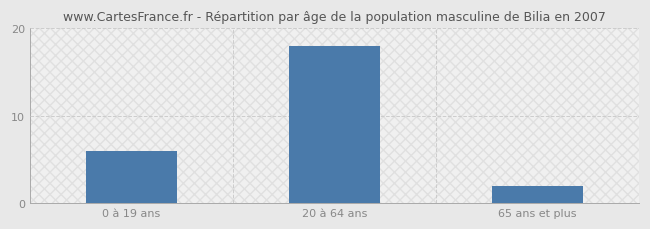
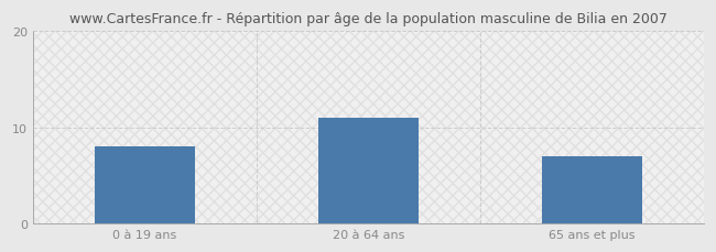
0 à 19 ans: 6 -> 8
20 à 64 ans: 18 -> 11
65 ans et plus: 2 -> 7
